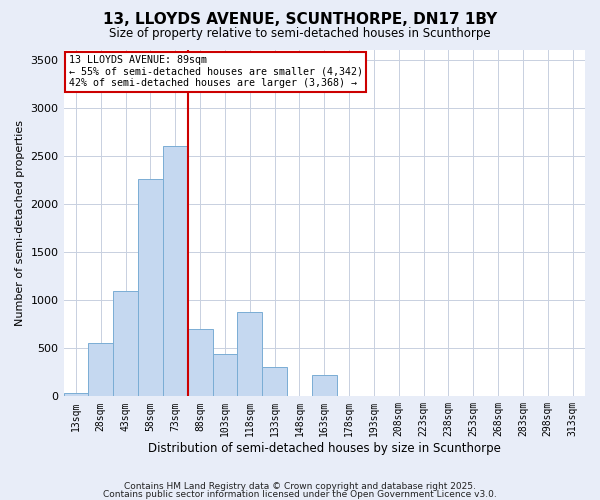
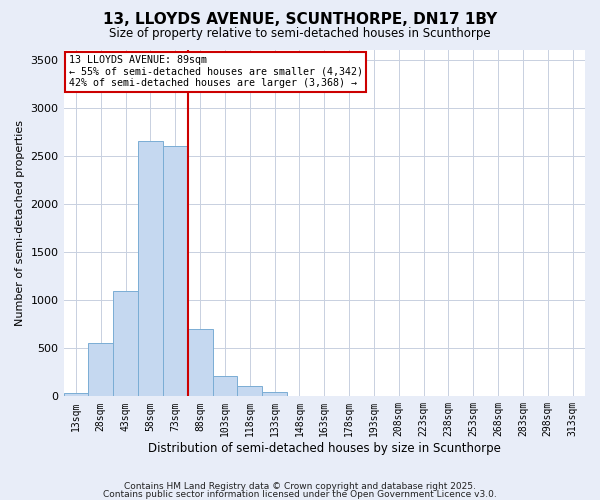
58sqm: 2260 -> 2650
103sqm: 440 -> 210
118sqm: 880 -> 110
133sqm: 300 -> 40
163sqm: 220 -> 0
